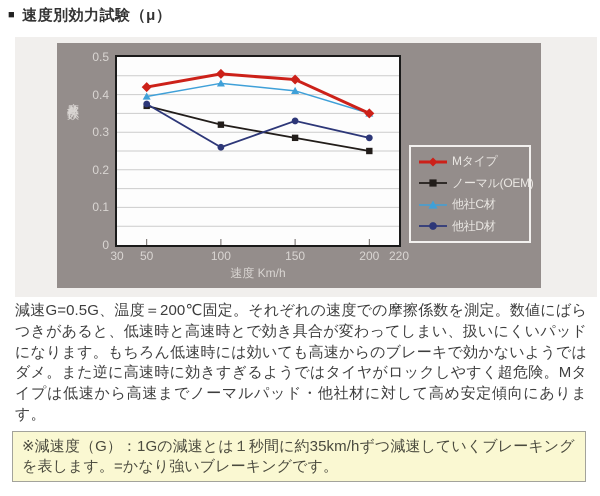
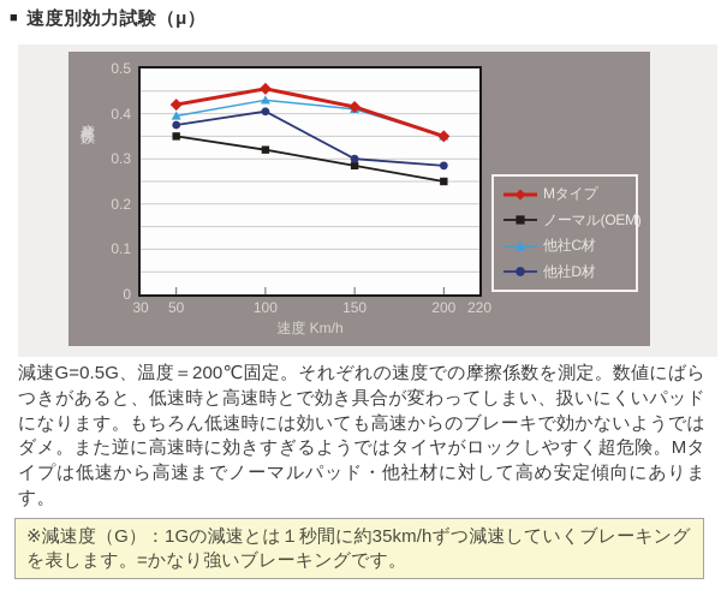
ノーマル(OEM)/50: 0.37 -> 0.35
他社D材/100: 0.26 -> 0.41
Mタイプ/150: 0.44 -> 0.41
他社D材/150: 0.33 -> 0.30
